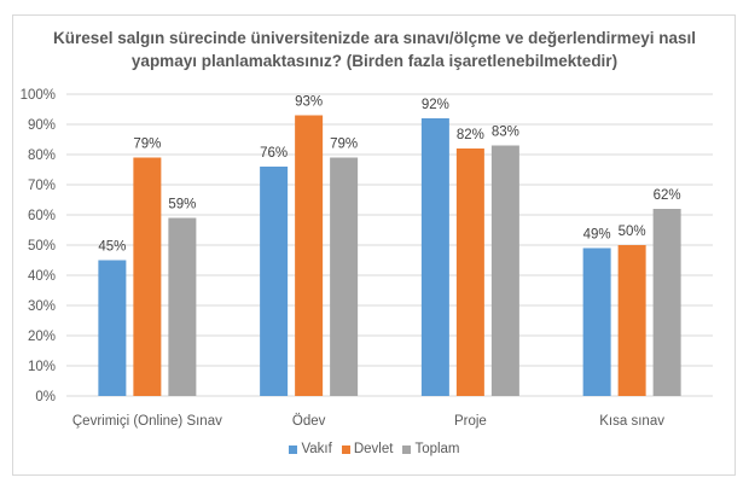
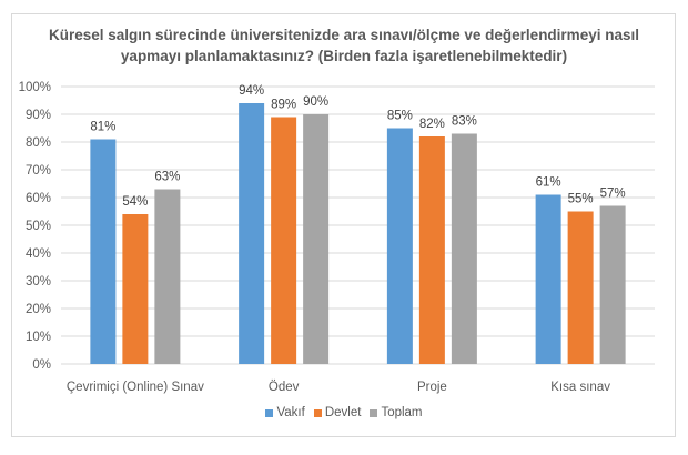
Vakıf/Çevrimiçi (Online) Sınav: 45% -> 81%
Devlet/Çevrimiçi (Online) Sınav: 79% -> 54%
Toplam/Çevrimiçi (Online) Sınav: 59% -> 63%
Vakıf/Ödev: 76% -> 94%
Devlet/Ödev: 93% -> 89%
Toplam/Ödev: 79% -> 90%
Vakıf/Proje: 92% -> 85%
Vakıf/Kısa sınav: 49% -> 61%
Devlet/Kısa sınav: 50% -> 55%
Toplam/Kısa sınav: 62% -> 57%
